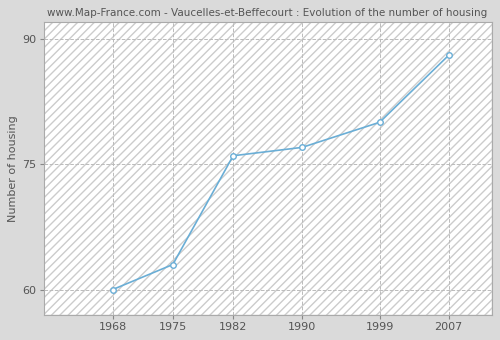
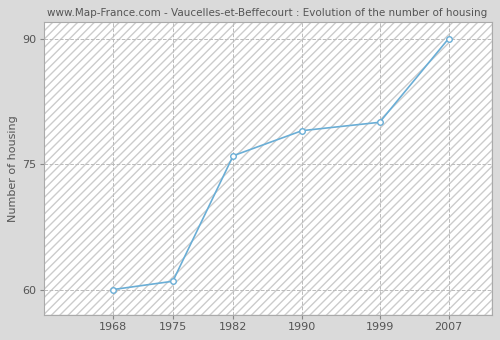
1975: 63 -> 61
1990: 77 -> 79
2007: 88 -> 90
